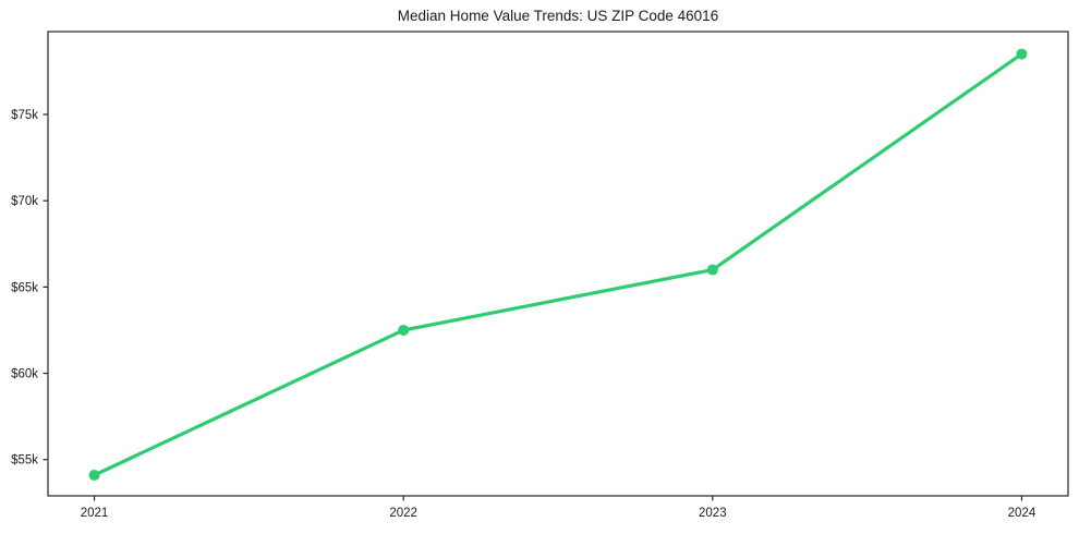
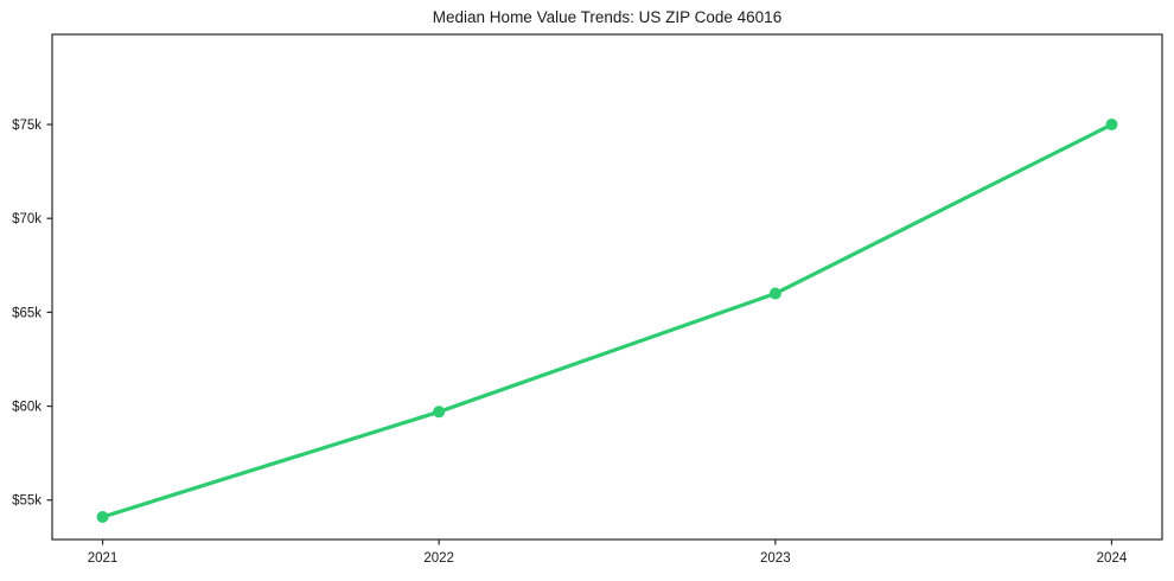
2022: $62.5k -> $59.7k
2024: $78.5k -> $75.0k
